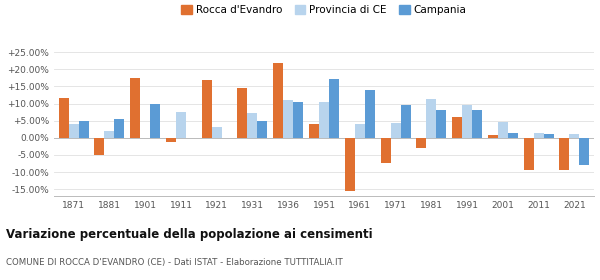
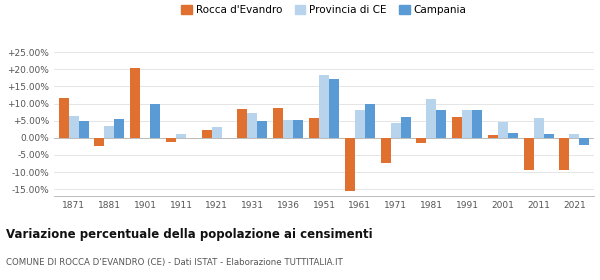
Provincia di CE/1871: 4.0% -> 6.5%
Rocca d'Evandro/1881: -5.0% -> -2.5%
Provincia di CE/1881: 2.0% -> 3.5%
Rocca d'Evandro/1901: 17.5% -> 20.3%
Provincia di CE/1911: 7.5% -> 1.2%
Rocca d'Evandro/1921: 17.0% -> 2.2%
Rocca d'Evandro/1931: 14.5% -> 8.5%
Rocca d'Evandro/1936: 22.0% -> 8.7%
Provincia di CE/1936: 11.0% -> 5.3%
Campania/1936: 10.5% -> 5.2%
Rocca d'Evandro/1951: 4.0% -> 5.9%
Provincia di CE/1951: 10.5% -> 18.5%
Provincia di CE/1961: 4.0% -> 8.0%
Campania/1961: 14.0% -> 9.8%
Campania/1971: 9.5% -> 6.1%
Rocca d'Evandro/1981: -3.0% -> -1.5%
Provincia di CE/1991: 9.5% -> 8.0%
Provincia di CE/2011: 1.5% -> 5.8%
Campania/2021: -8.0% -> -2.0%
